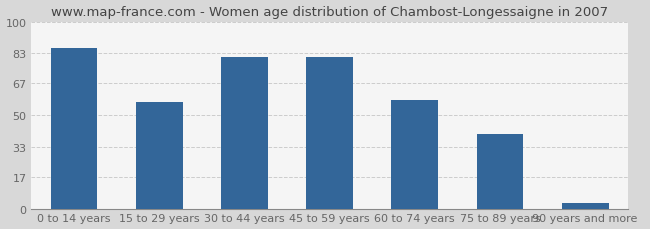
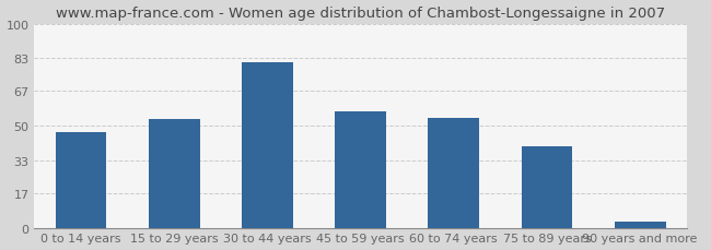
0 to 14 years: 86 -> 47
15 to 29 years: 57 -> 53
45 to 59 years: 81 -> 57
60 to 74 years: 58 -> 54
